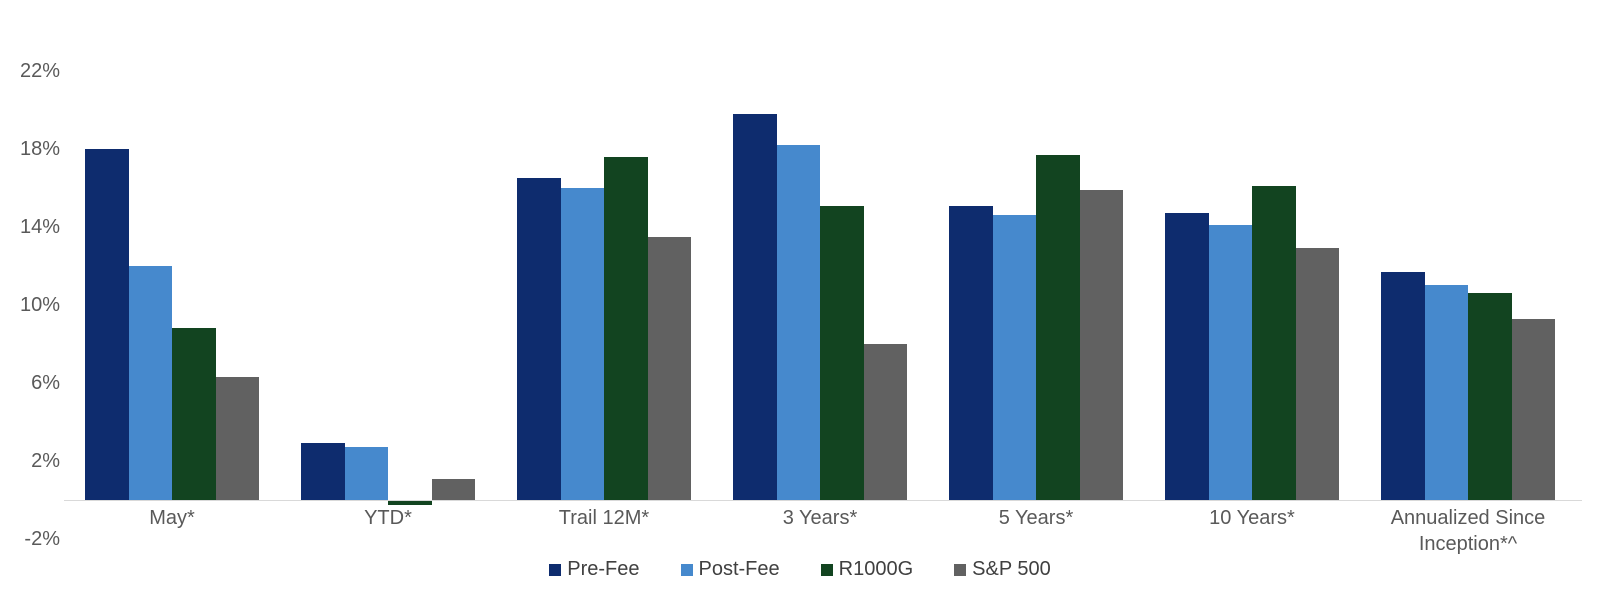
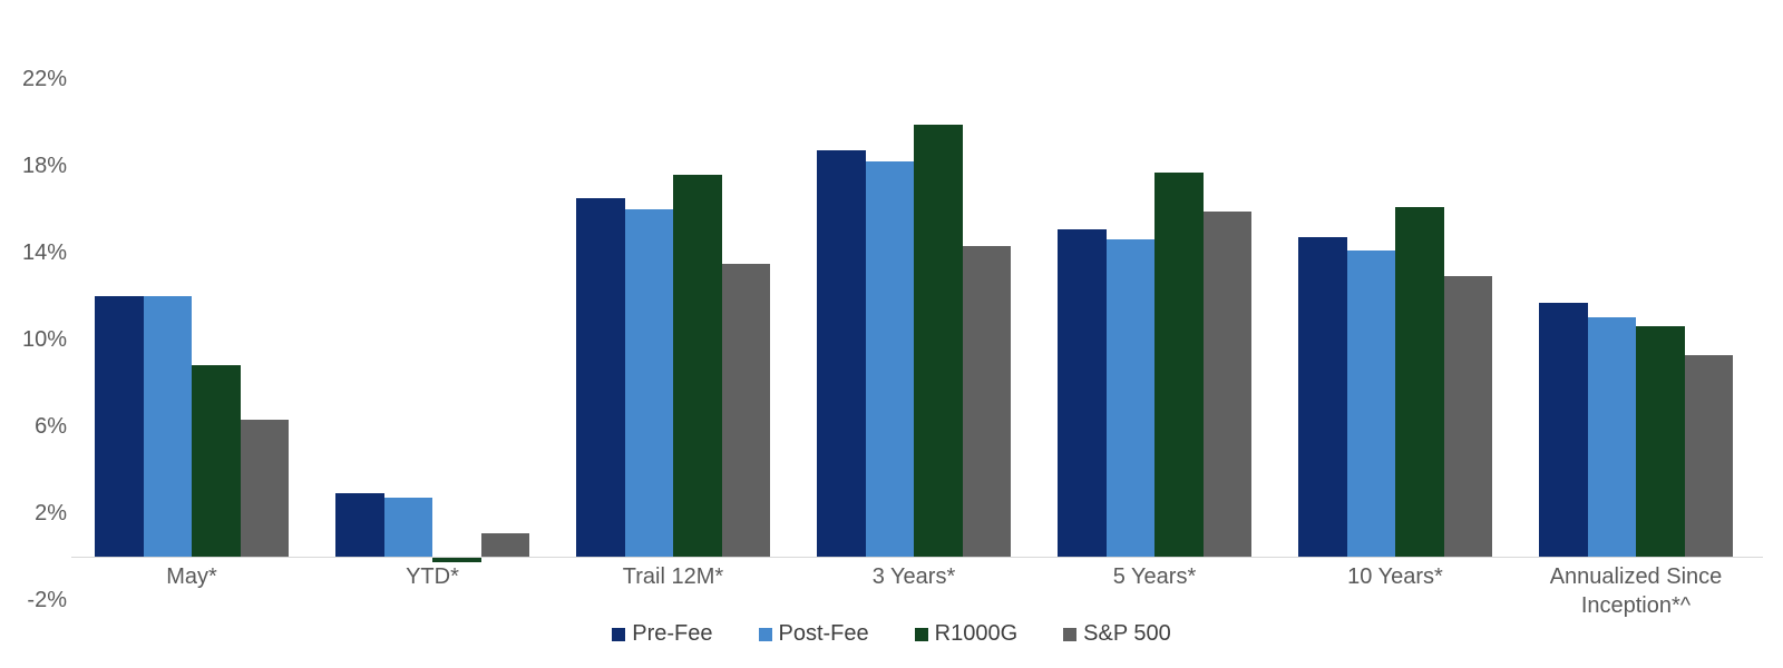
Pre-Fee/May*: 18.0% -> 12.0%
Pre-Fee/3 Years*: 19.8% -> 18.7%
R1000G/3 Years*: 15.1% -> 19.9%
S&P 500/3 Years*: 8.0% -> 14.3%
